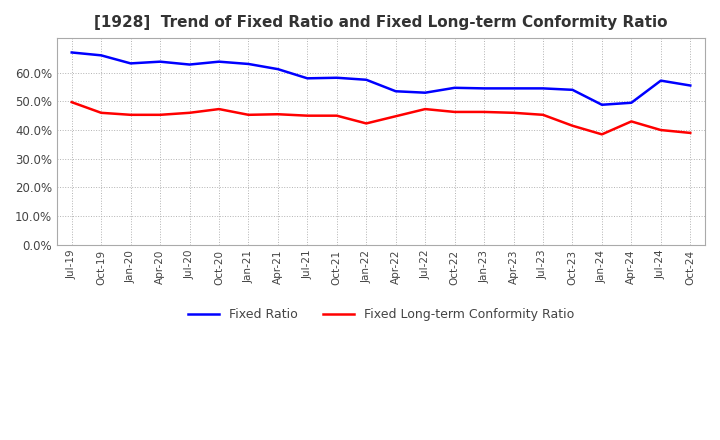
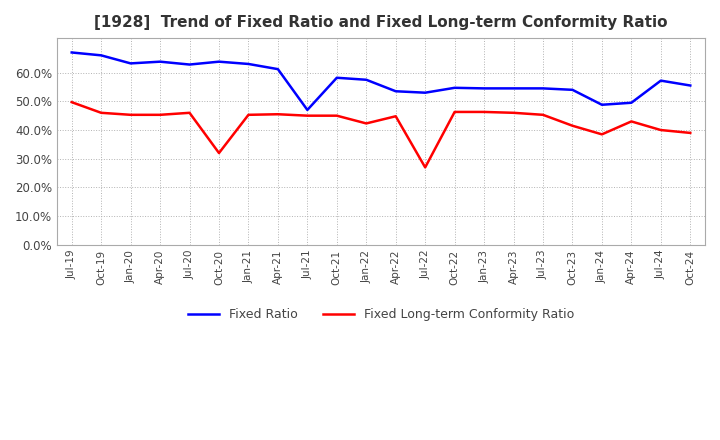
Fixed Long-term Conformity Ratio/Oct-20: 47.3% -> 32.0%
Fixed Ratio/Jul-21: 58.0% -> 47.0%
Fixed Long-term Conformity Ratio/Jul-22: 47.3% -> 27.0%
